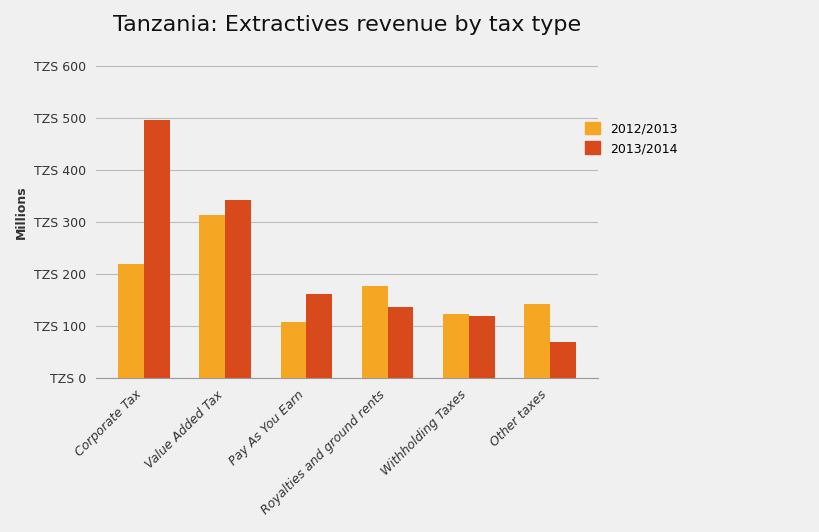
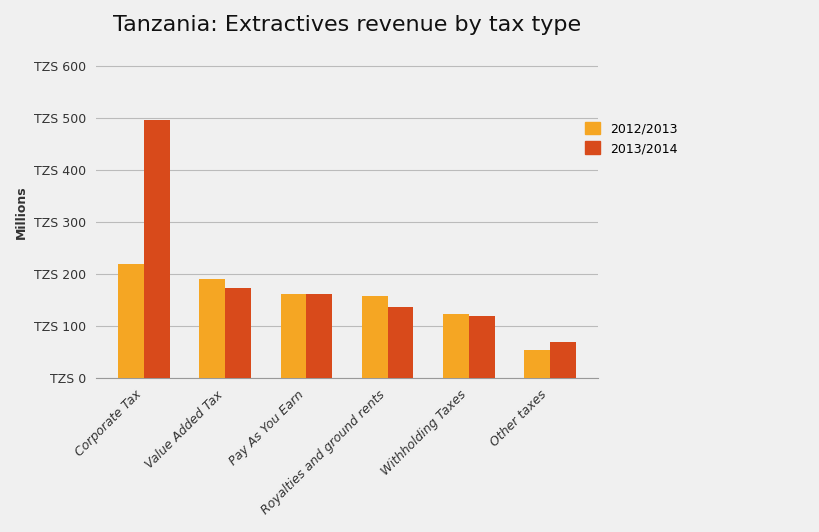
2012/2013/Value Added Tax: TZS 314 -> TZS 190
2013/2014/Value Added Tax: TZS 342 -> TZS 173
2012/2013/Pay As You Earn: TZS 108 -> TZS 163
2012/2013/Royalties and ground rents: TZS 178 -> TZS 158
2012/2013/Other taxes: TZS 142 -> TZS 55
